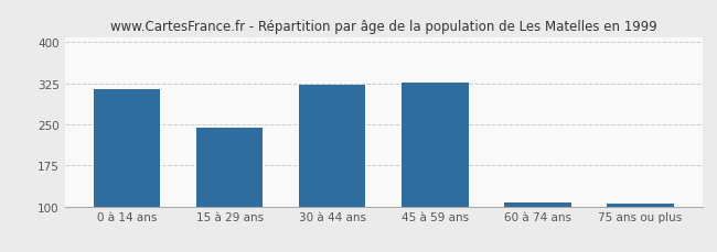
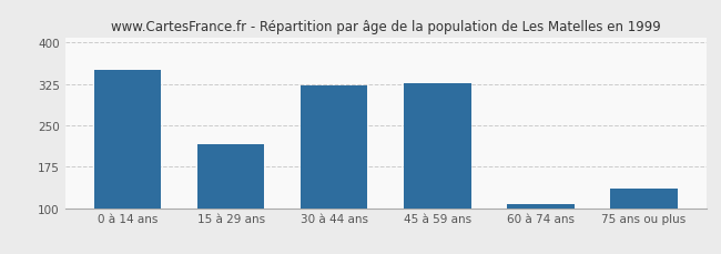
0 à 14 ans: 315 -> 350
15 à 29 ans: 245 -> 215
75 ans ou plus: 106 -> 135
